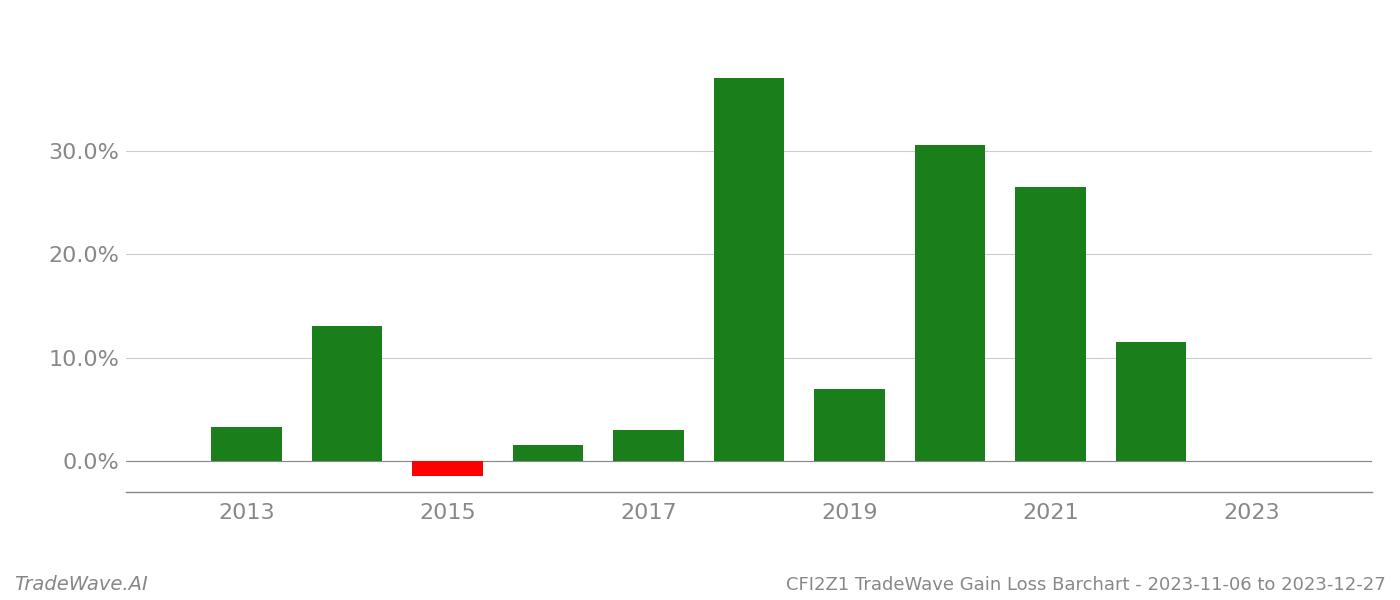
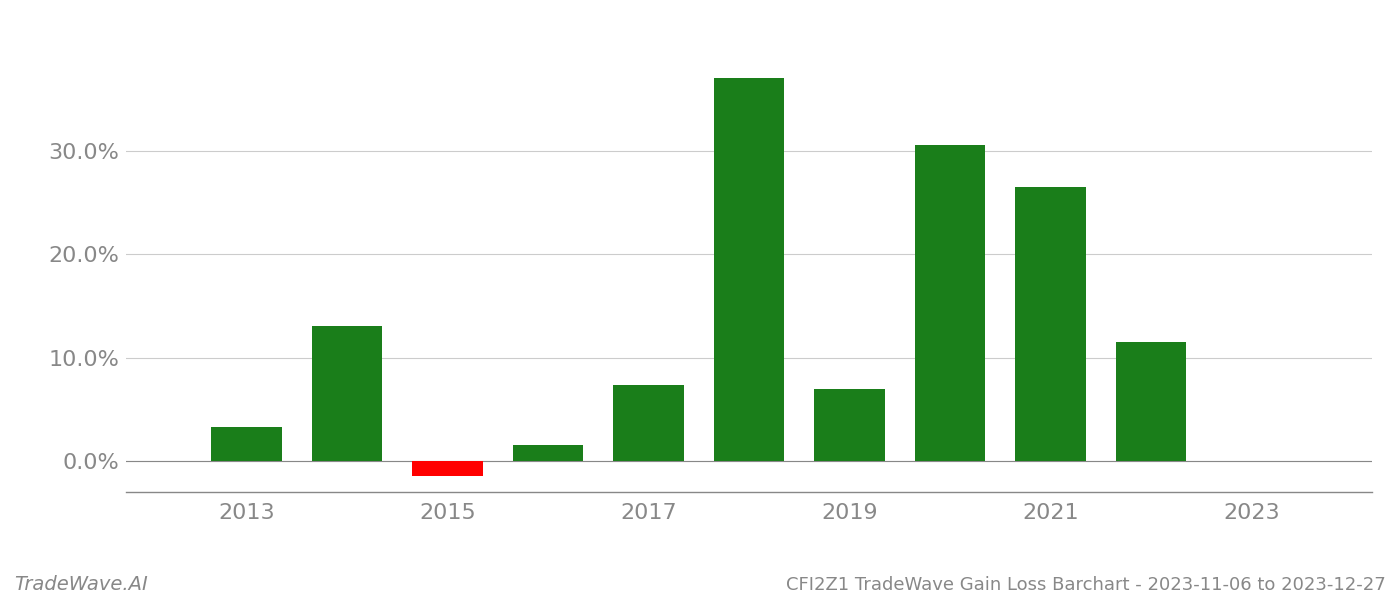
2017: 3.0% -> 7.3%
